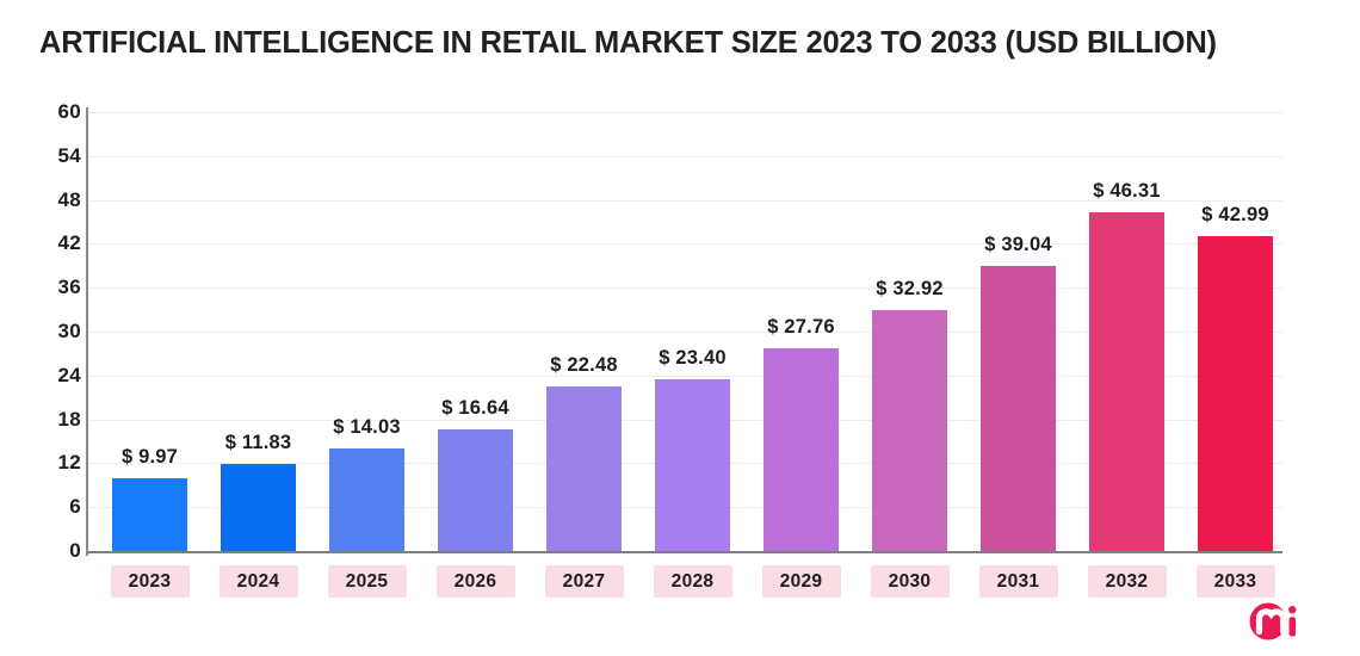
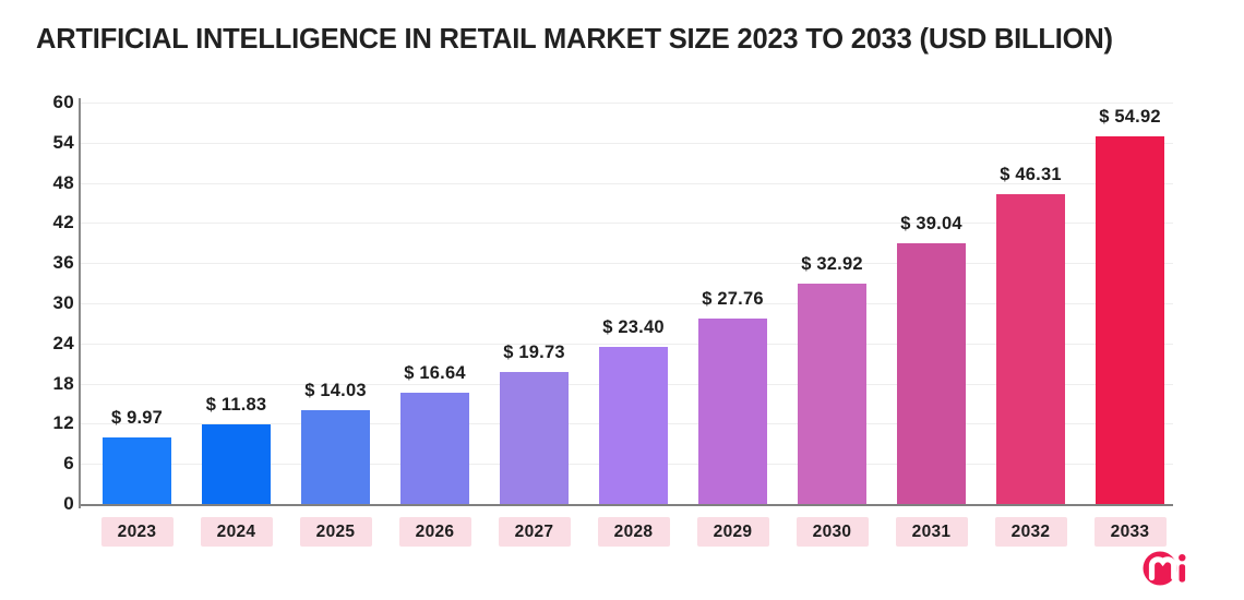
2027: 22.48 -> 19.73
2033: 42.99 -> 54.92
